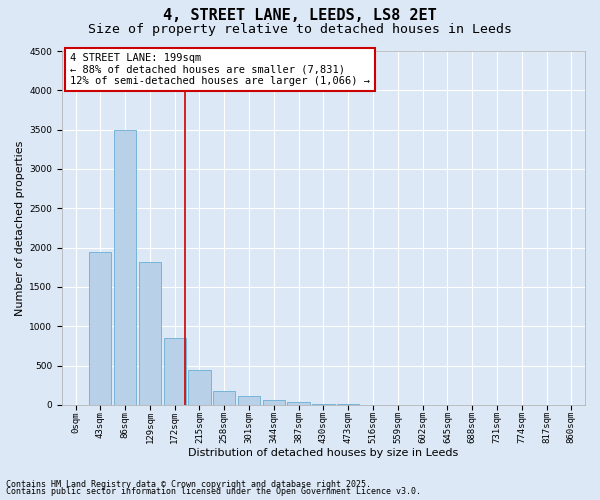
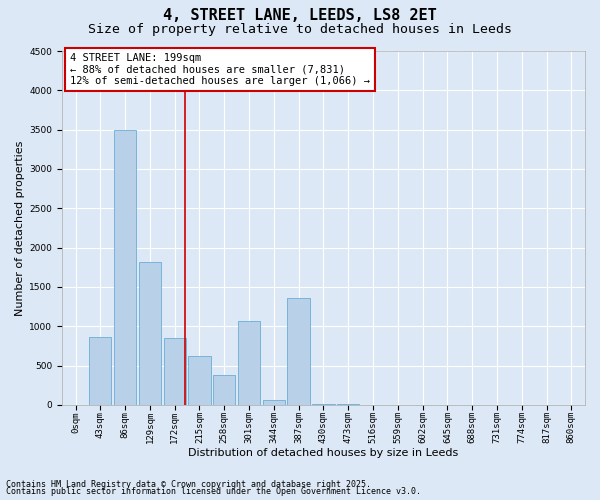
43sqm: 1950 -> 860
215sqm: 440 -> 620
258sqm: 180 -> 380
301sqm: 110 -> 1060
387sqm: 40 -> 1360
